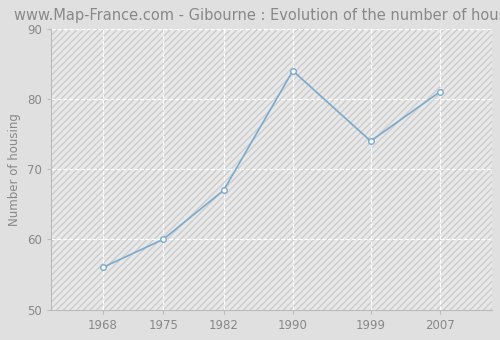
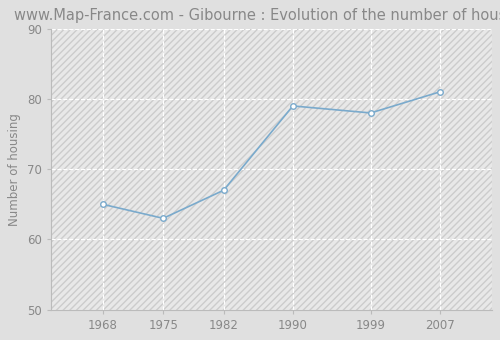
1968: 56 -> 65
1975: 60 -> 63
1990: 84 -> 79
1999: 74 -> 78
